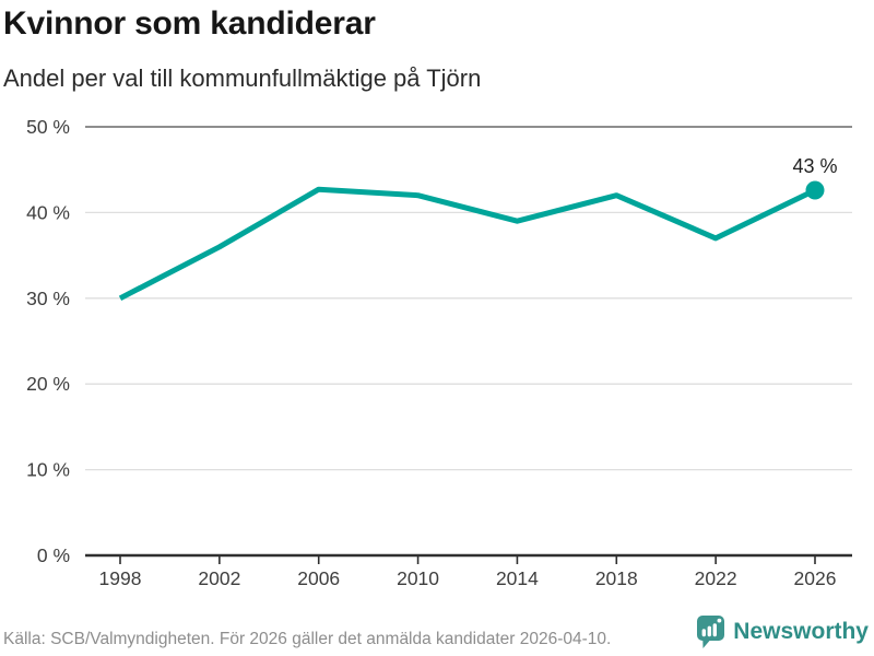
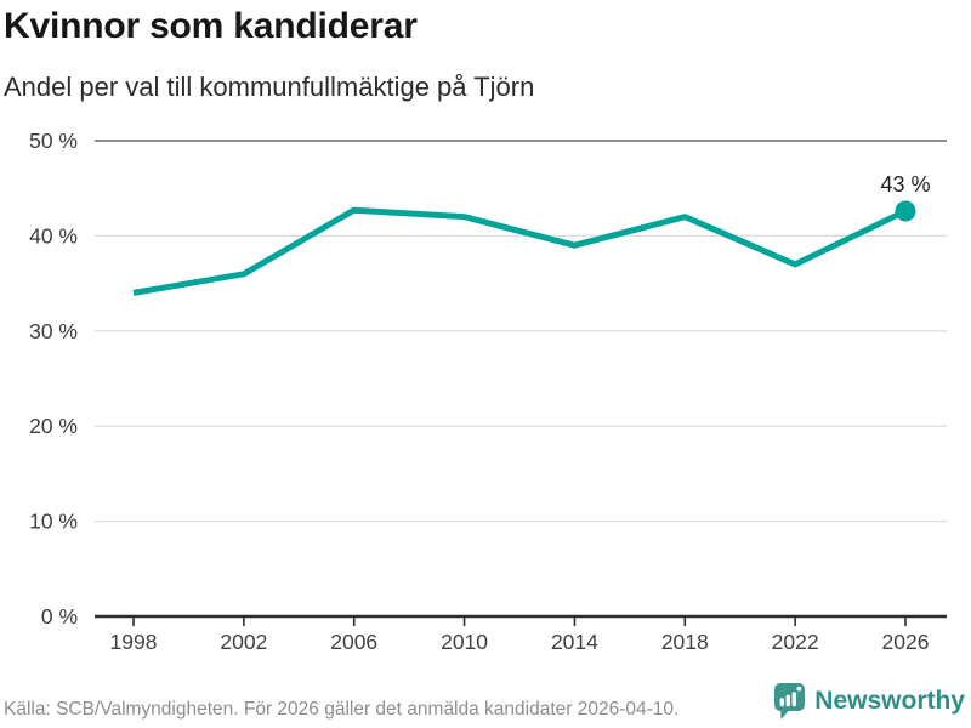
1998: 30% -> 34%
